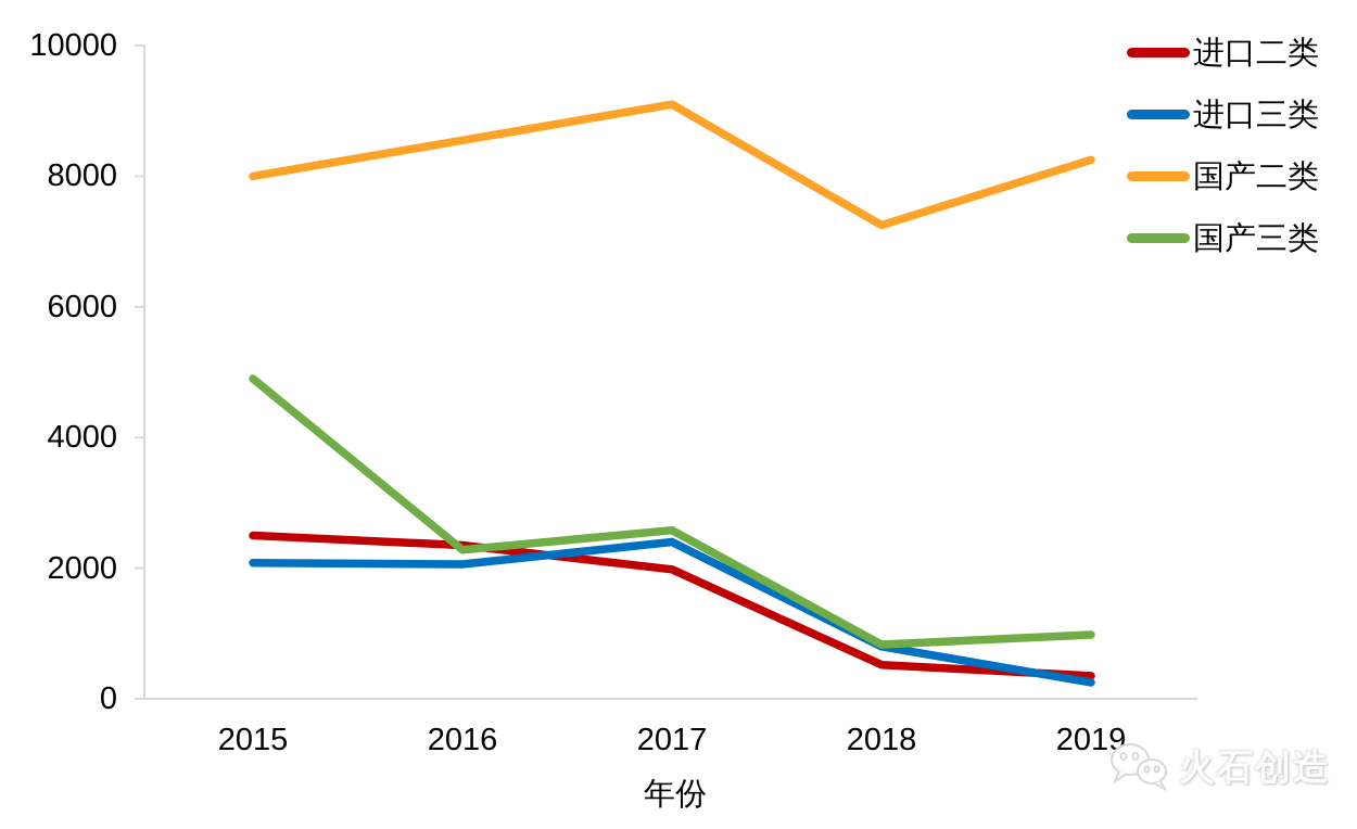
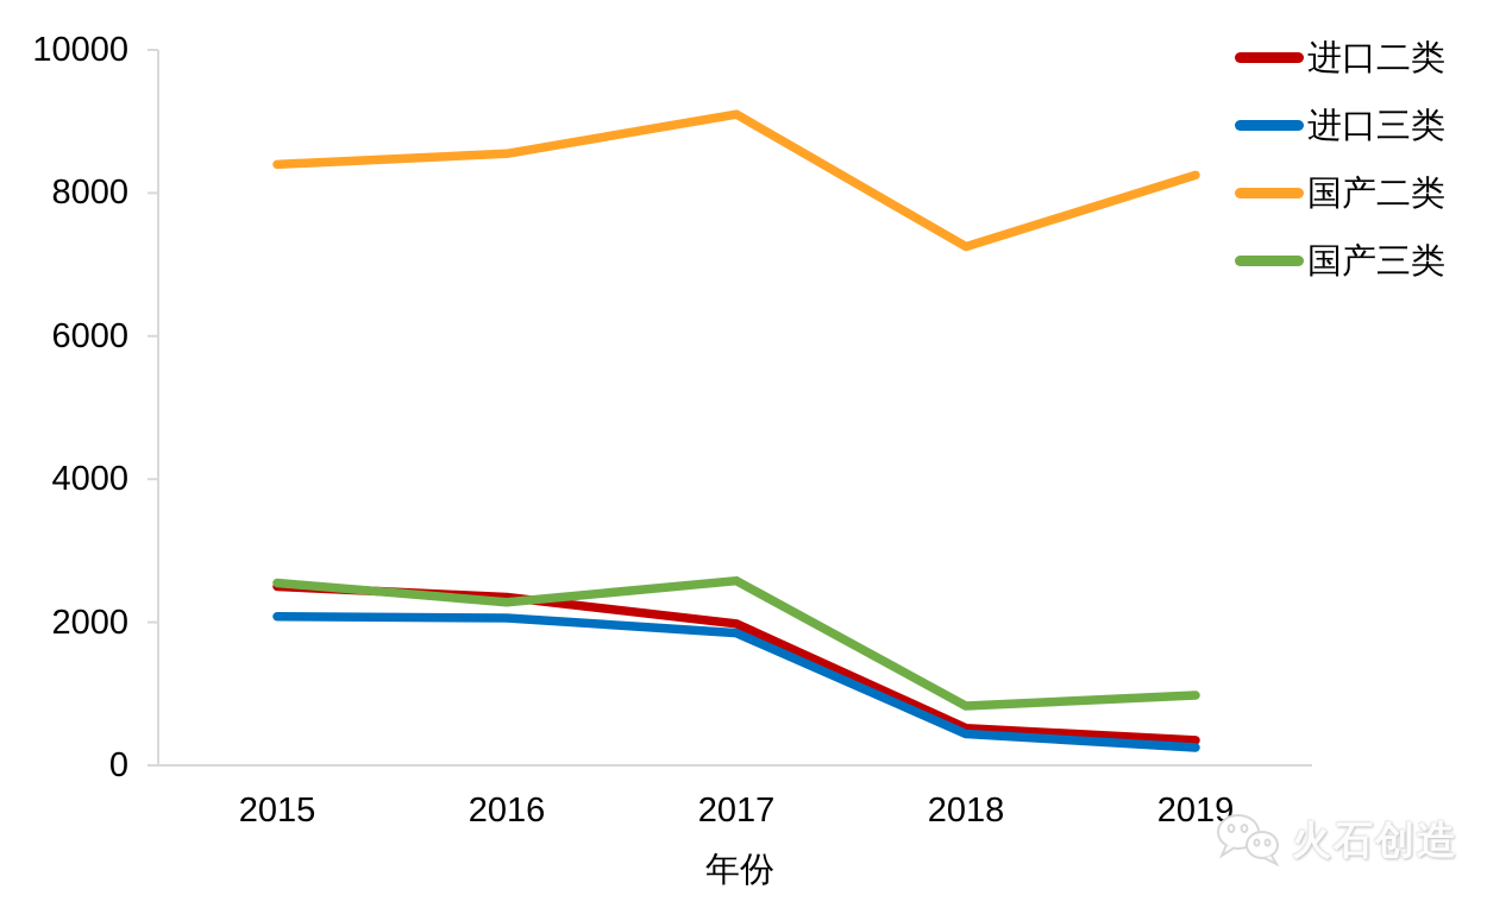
国产二类/2015: 8000 -> 8400
国产三类/2015: 4900 -> 2600
进口三类/2017: 2400 -> 1800
进口三类/2018: 800 -> 400
